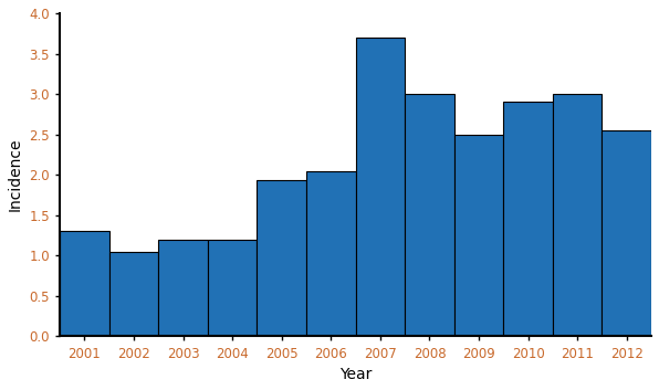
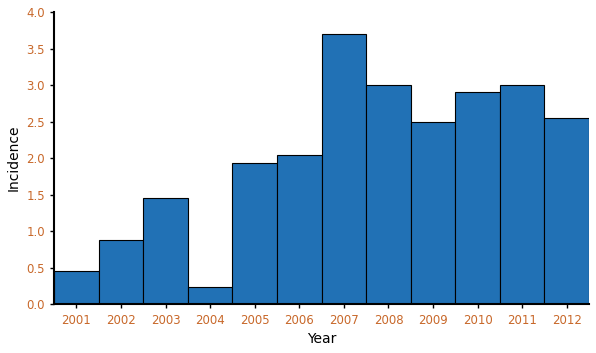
2001: 1.30 -> 0.46
2002: 1.05 -> 0.88
2003: 1.20 -> 1.46
2004: 1.20 -> 0.24
